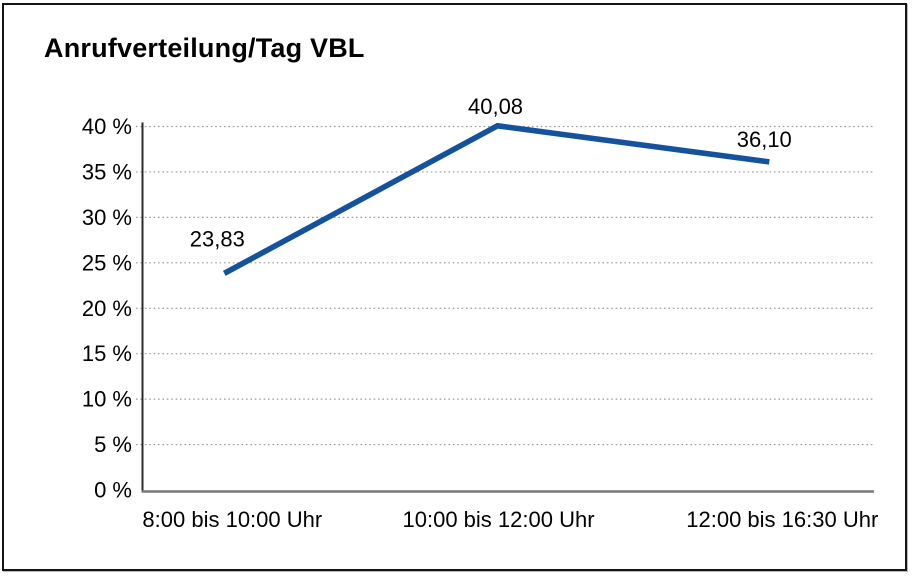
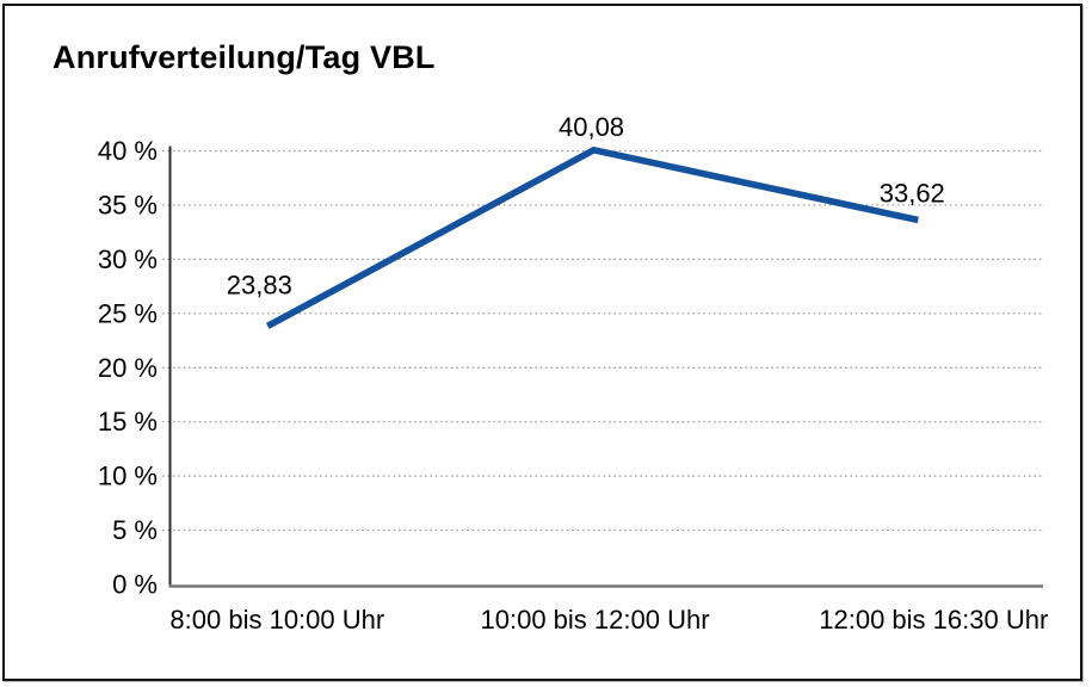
12:00 bis 16:30 Uhr: 36,10 -> 33,62
